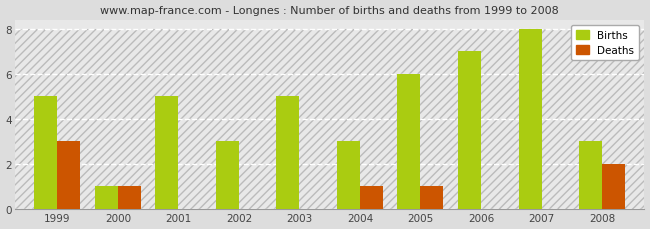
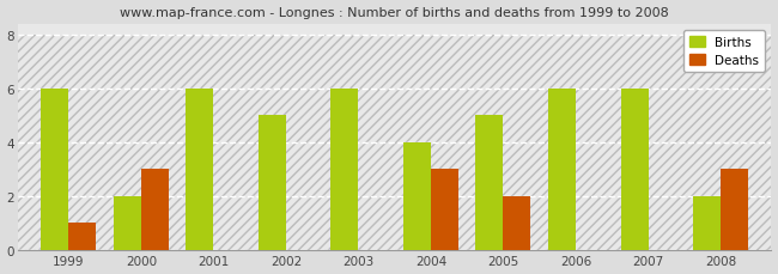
Births/1999: 5 -> 6
Deaths/1999: 3 -> 1
Births/2000: 1 -> 2
Deaths/2000: 1 -> 3
Births/2001: 5 -> 6
Births/2002: 3 -> 5
Births/2003: 5 -> 6
Births/2004: 3 -> 4
Deaths/2004: 1 -> 3
Births/2005: 6 -> 5
Deaths/2005: 1 -> 2
Births/2006: 7 -> 6
Births/2007: 8 -> 6
Births/2008: 3 -> 2
Deaths/2008: 2 -> 3
